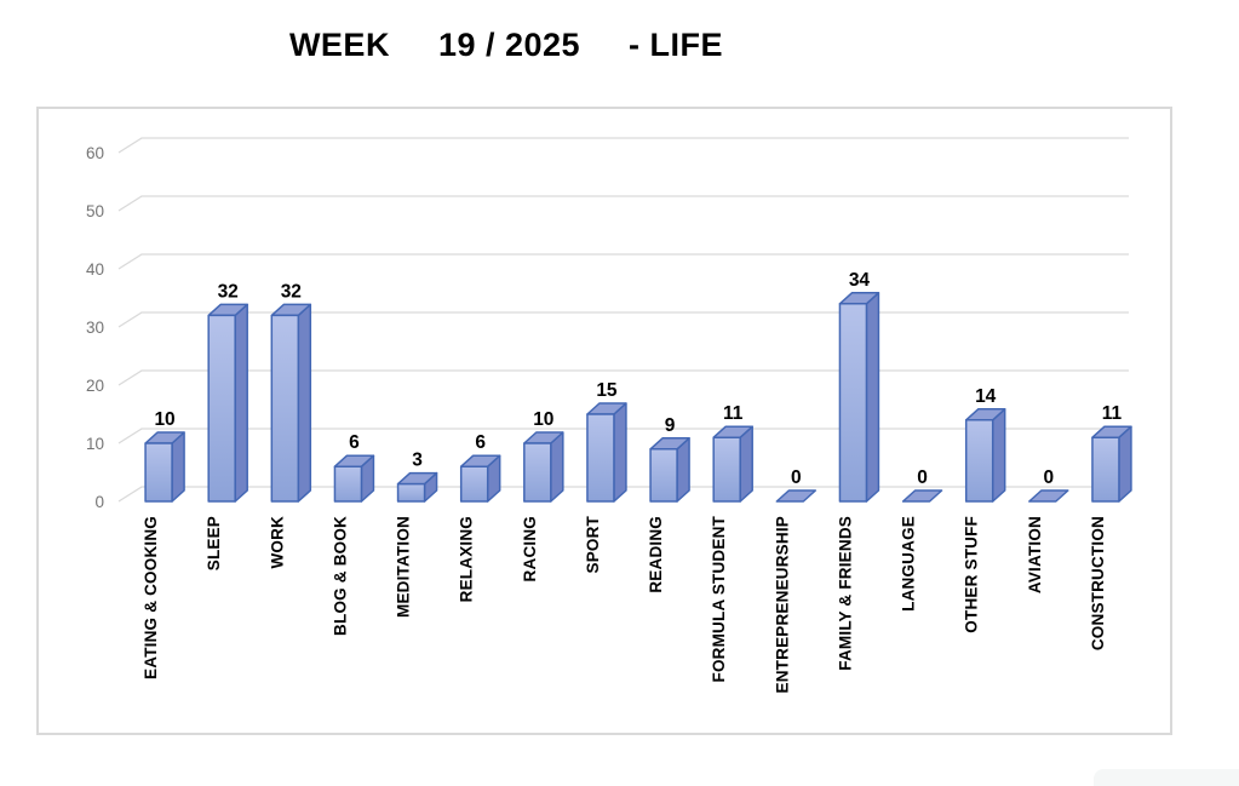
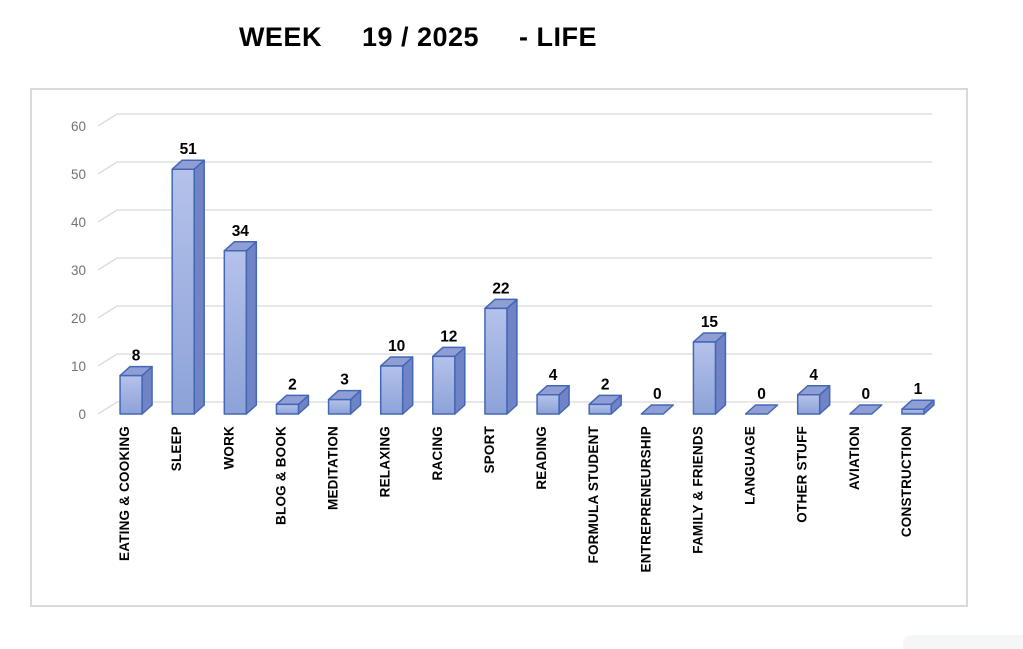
EATING & COOKING: 10 -> 8
SLEEP: 32 -> 51
WORK: 32 -> 34
BLOG & BOOK: 6 -> 2
RELAXING: 6 -> 10
RACING: 10 -> 12
SPORT: 15 -> 22
READING: 9 -> 4
FORMULA STUDENT: 11 -> 2
FAMILY & FRIENDS: 34 -> 15
OTHER STUFF: 14 -> 4
CONSTRUCTION: 11 -> 1
